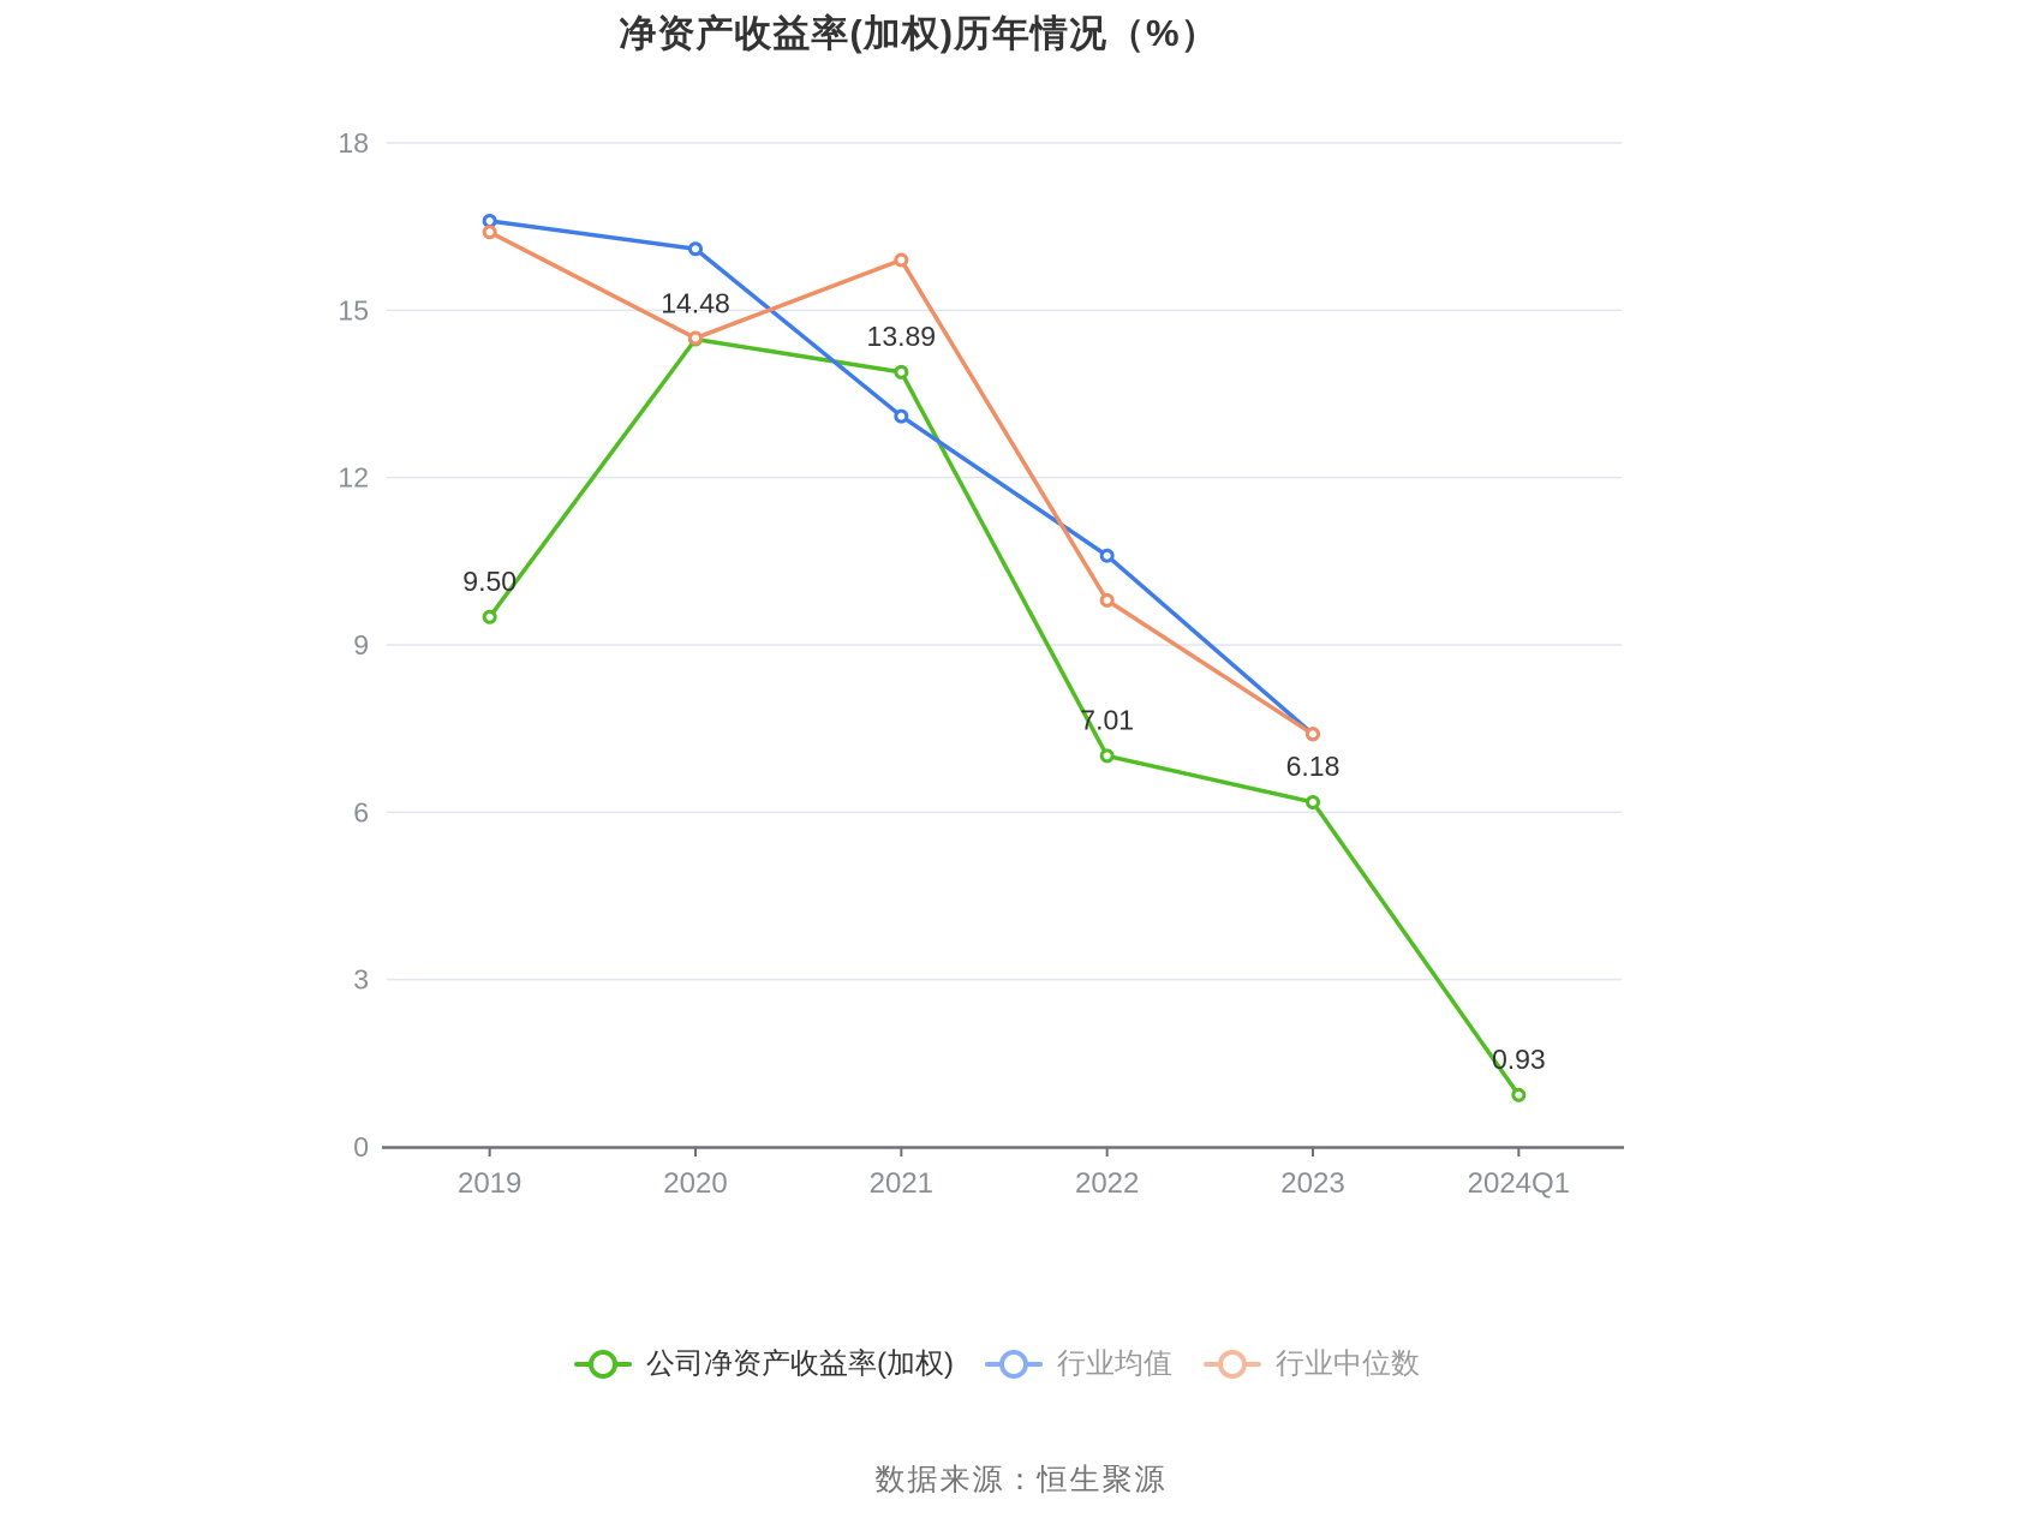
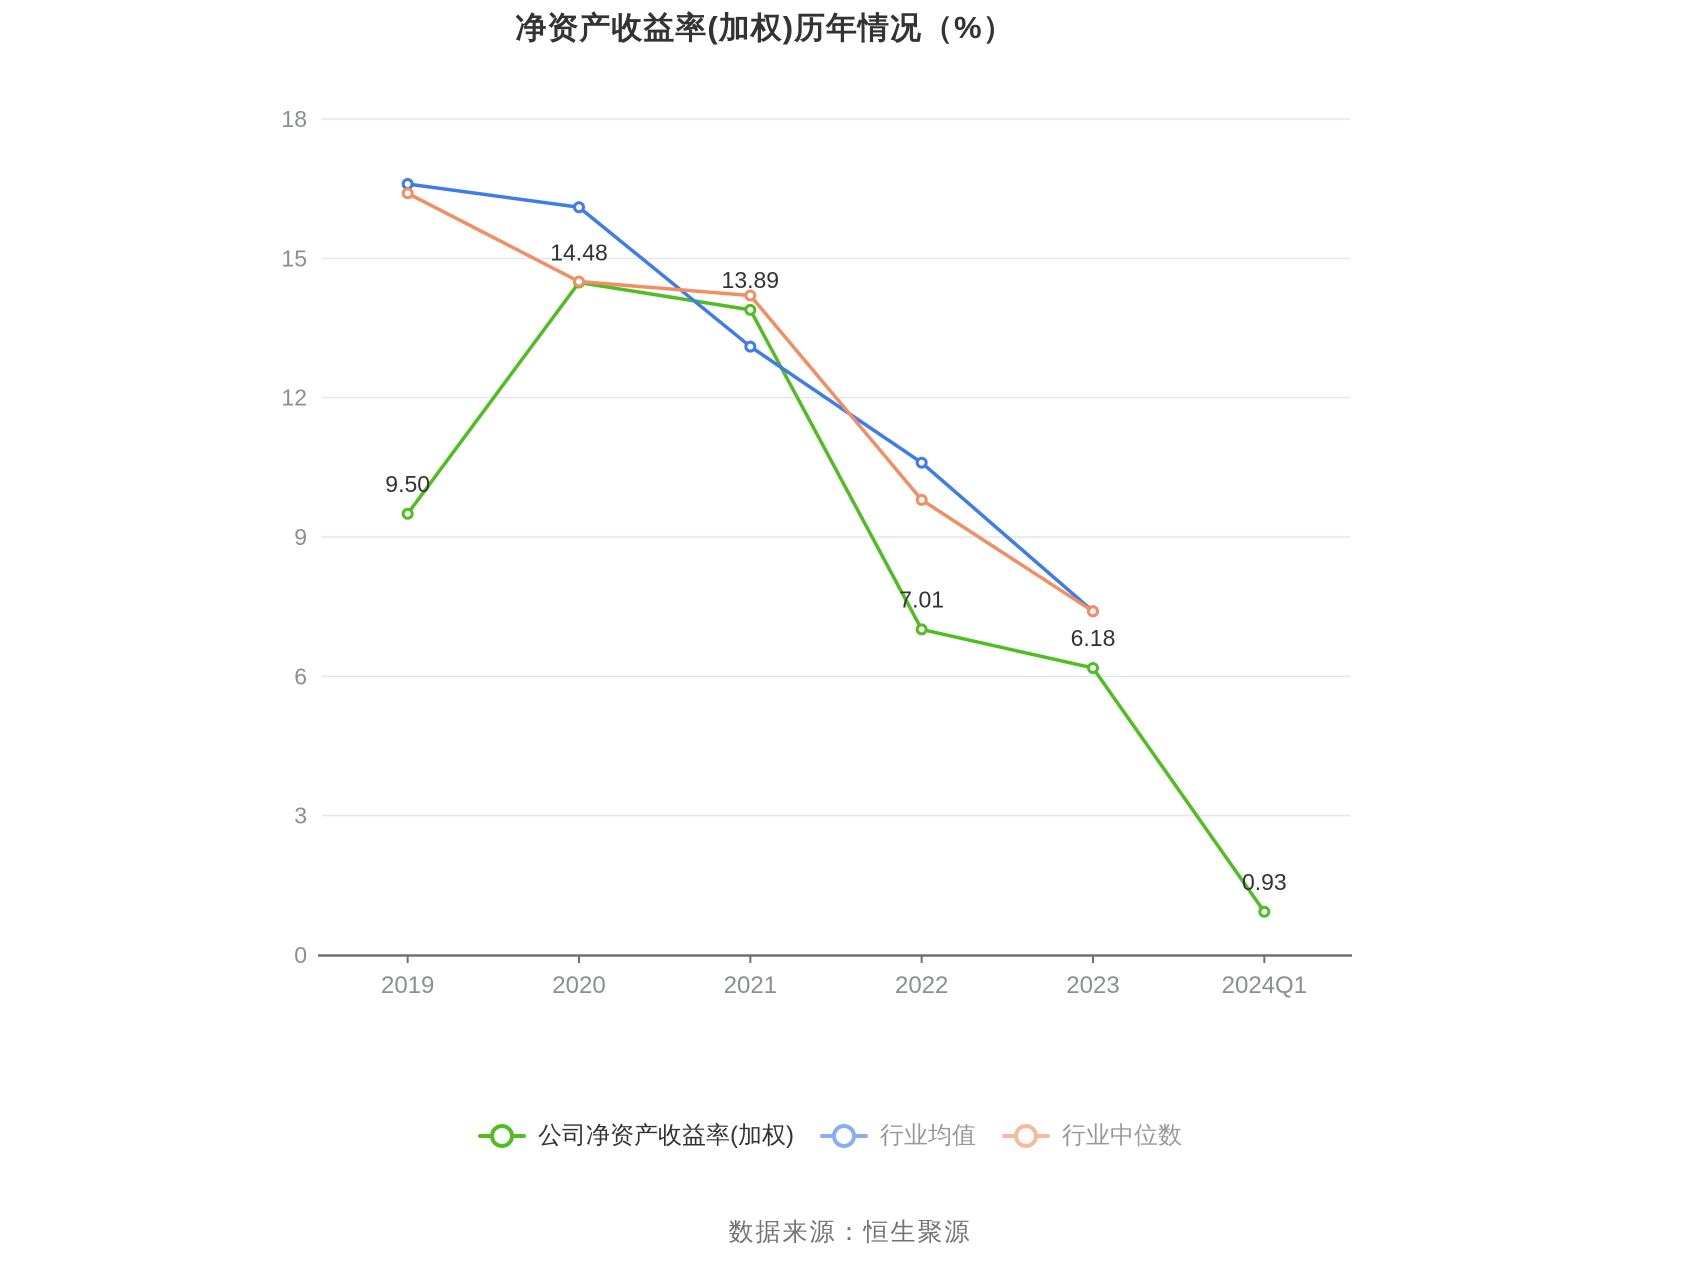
行业中位数/2021: 15.9 -> 14.2
